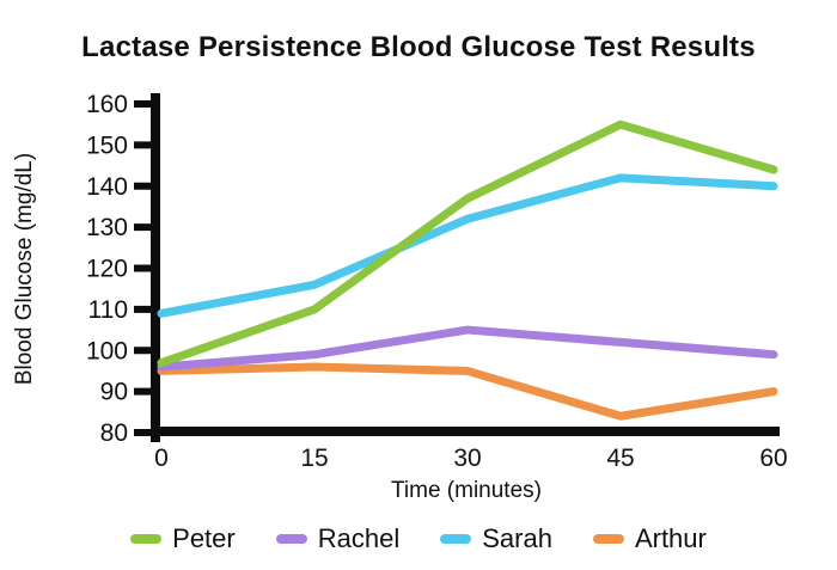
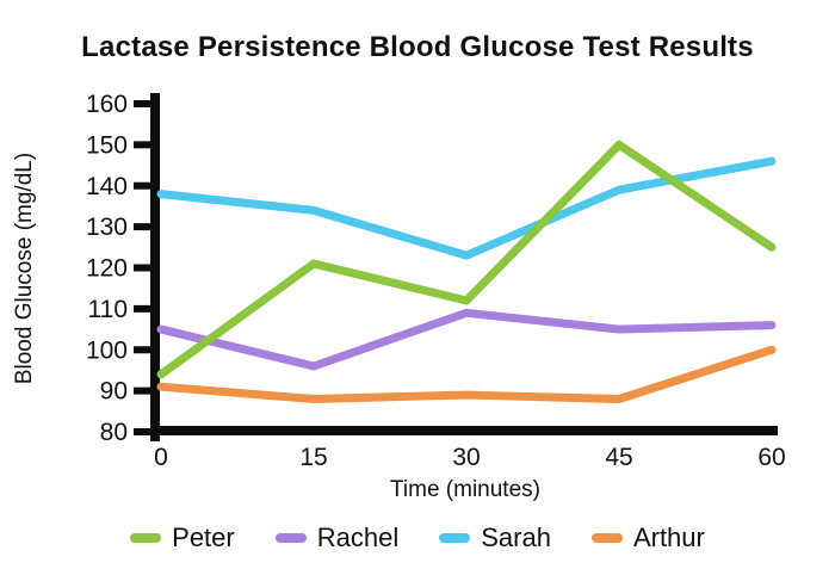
Peter/0: 97 -> 94
Rachel/0: 96 -> 105
Sarah/0: 109 -> 138
Arthur/0: 95 -> 91
Peter/15: 110 -> 121
Rachel/15: 99 -> 96
Sarah/15: 116 -> 134
Arthur/15: 96 -> 88
Peter/30: 137 -> 112
Rachel/30: 105 -> 109
Sarah/30: 132 -> 123
Arthur/30: 95 -> 89
Peter/45: 155 -> 150
Rachel/45: 102 -> 105
Sarah/45: 142 -> 139
Arthur/45: 84 -> 88
Peter/60: 144 -> 125
Rachel/60: 99 -> 106
Sarah/60: 140 -> 146
Arthur/60: 90 -> 100
